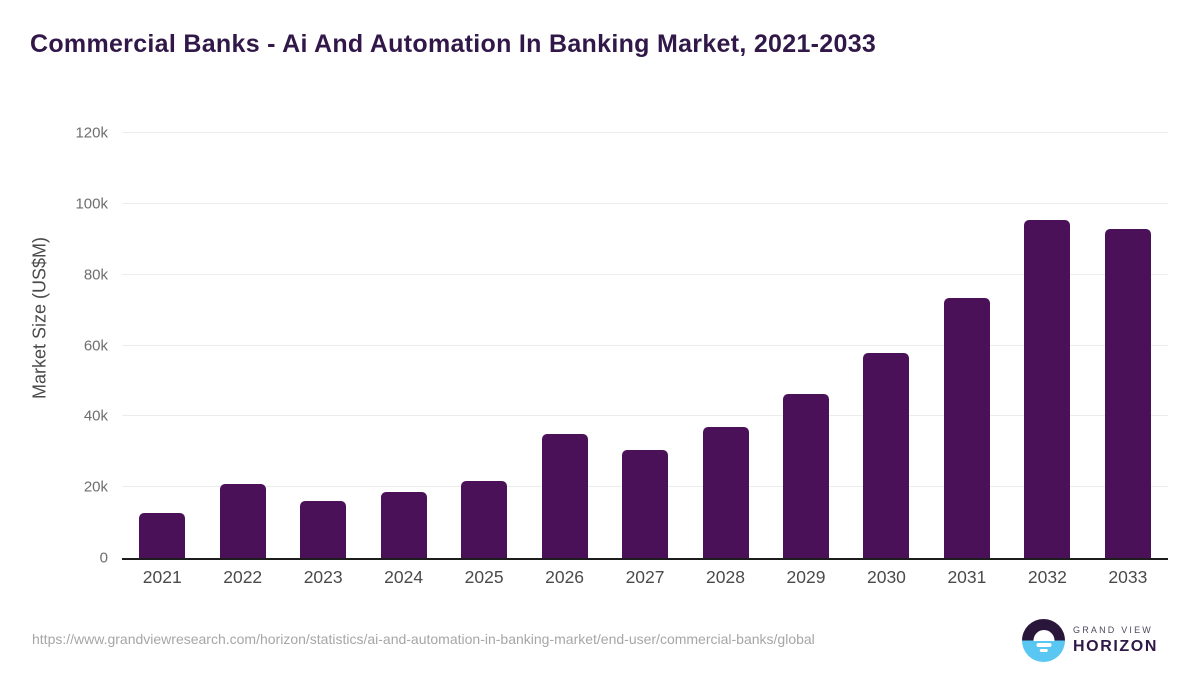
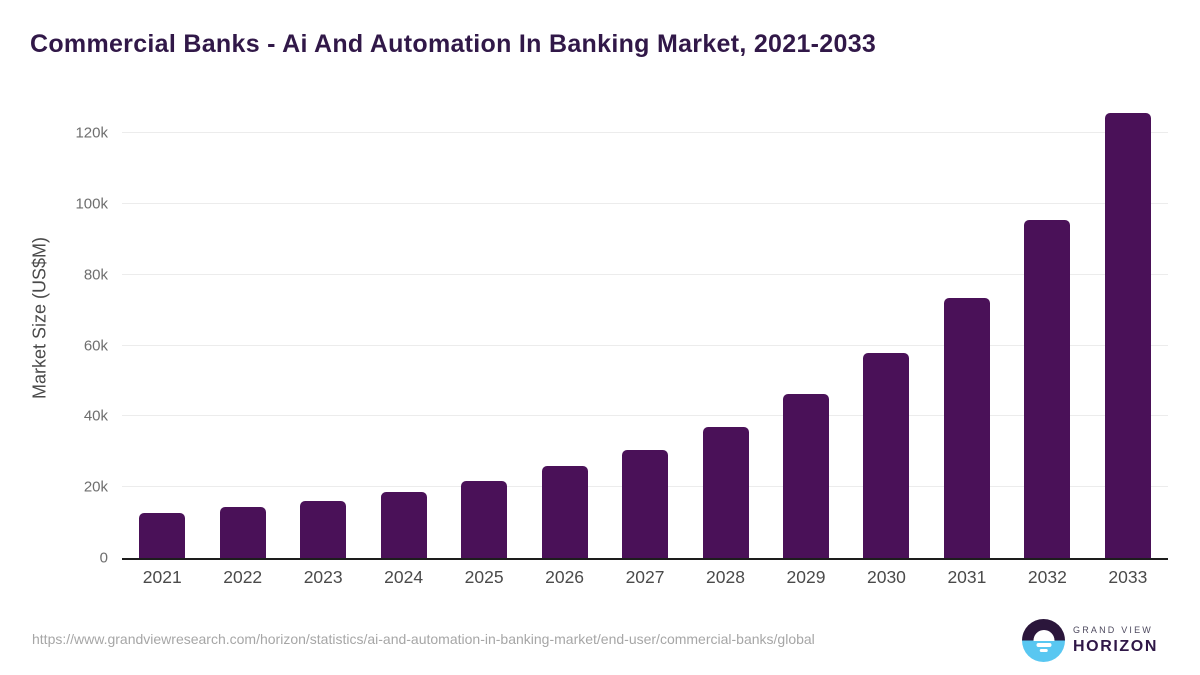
2022: 21k -> 14k
2026: 35k -> 26k
2033: 93k -> 126k
